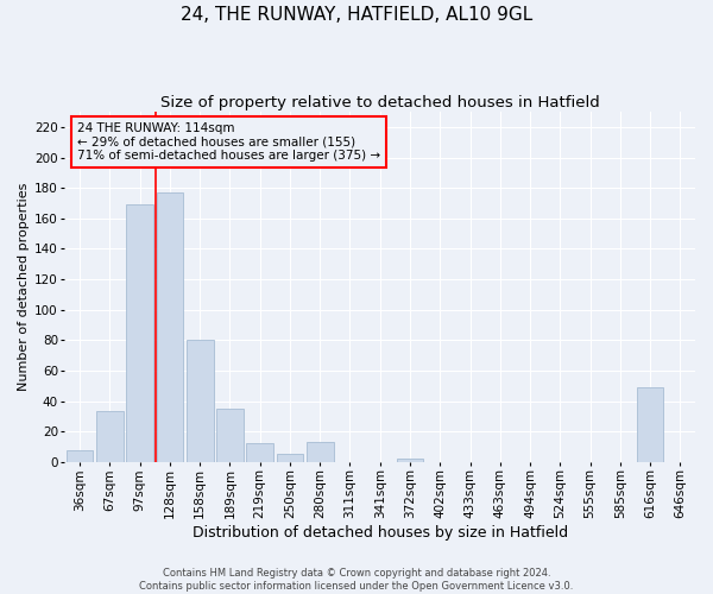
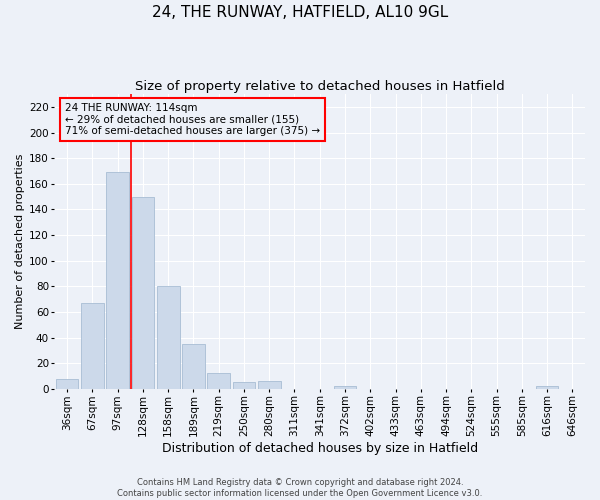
67sqm: 33 -> 67
128sqm: 177 -> 150
280sqm: 13 -> 6
616sqm: 49 -> 2
